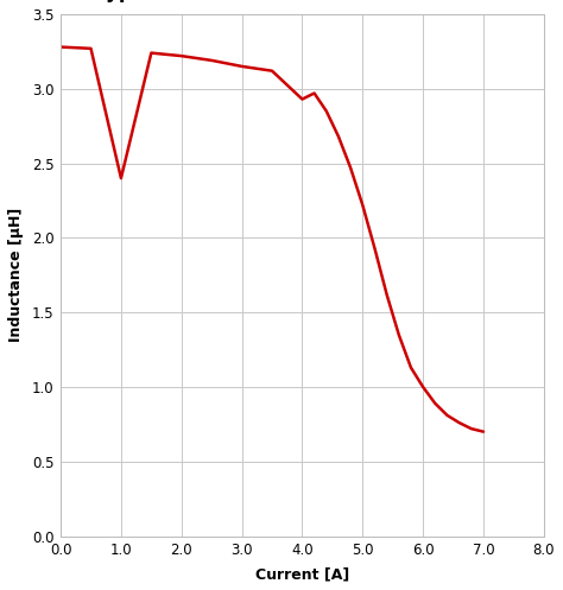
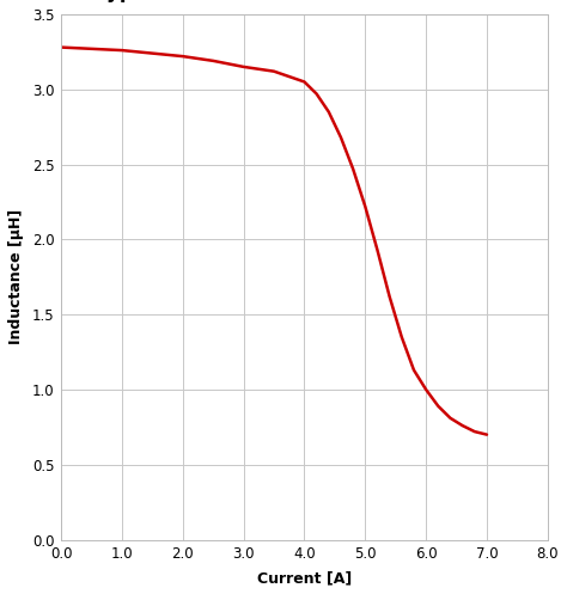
1.0: 2.40 -> 3.26
4.0: 2.93 -> 3.05
